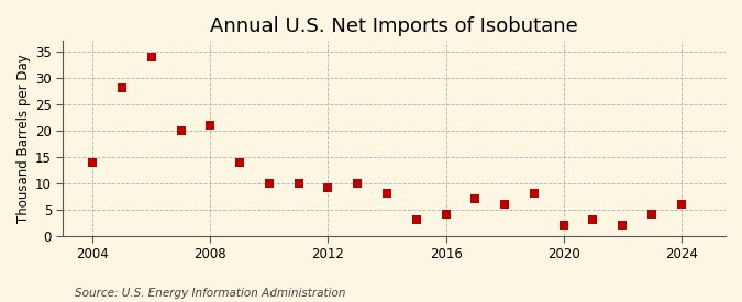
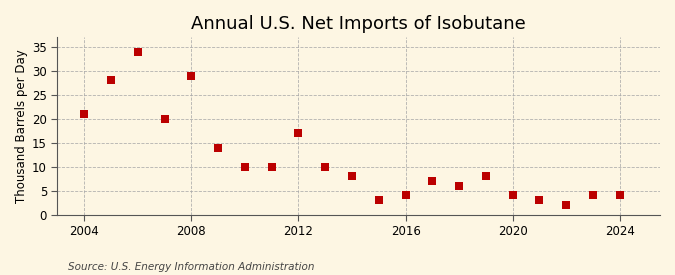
2004: 14 -> 21
2008: 21 -> 29
2012: 9 -> 17
2020: 2 -> 4
2024: 6 -> 4
